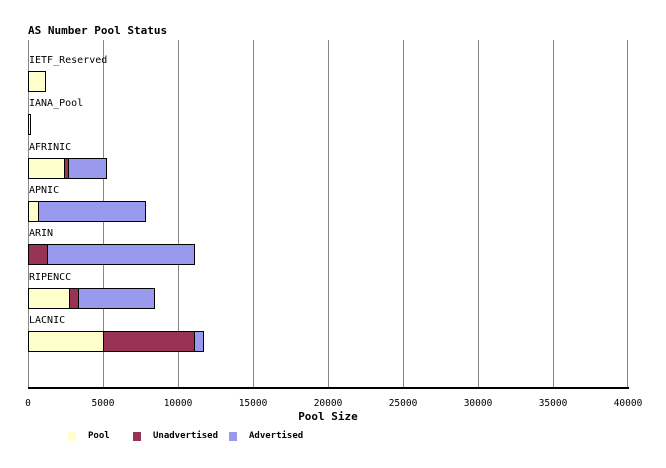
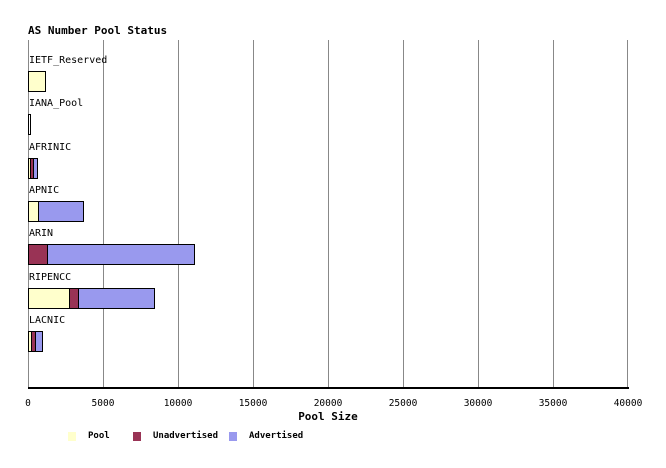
Pool/AFRINIC: 2400 -> 100
Advertised/AFRINIC: 2500 -> 300
Advertised/APNIC: 7100 -> 3000
Pool/LACNIC: 5000 -> 200
Unadvertised/LACNIC: 6100 -> 200
